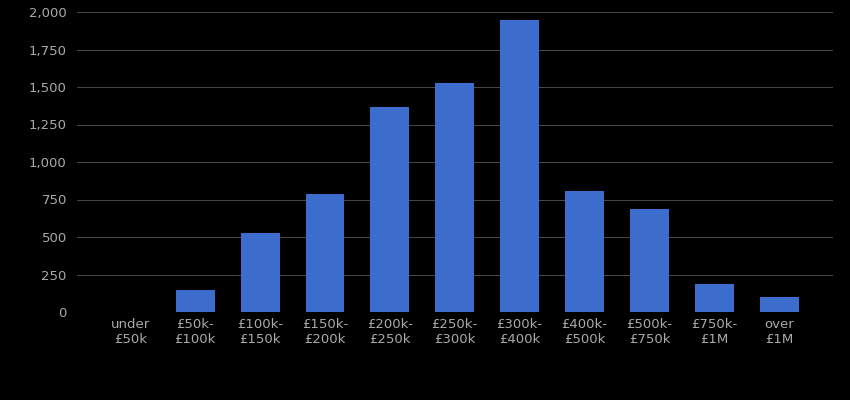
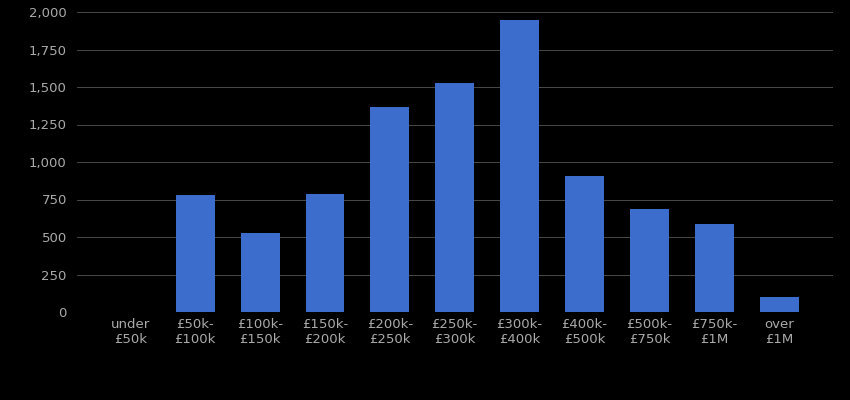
£50k- £100k: 150 -> 780
£400k- £500k: 810 -> 910
£750k- £1M: 180 -> 590
